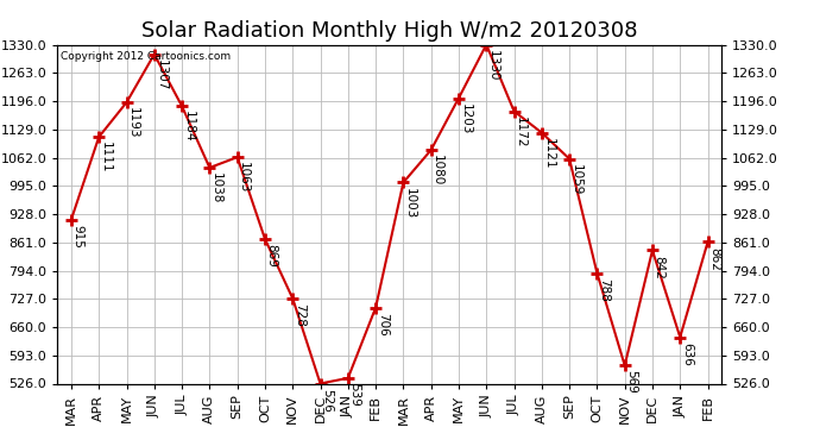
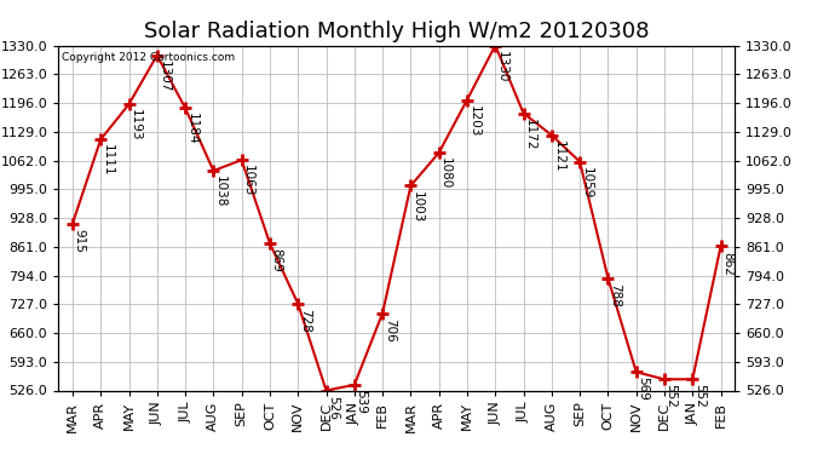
DEC: 842 -> 552
JAN: 636 -> 552
